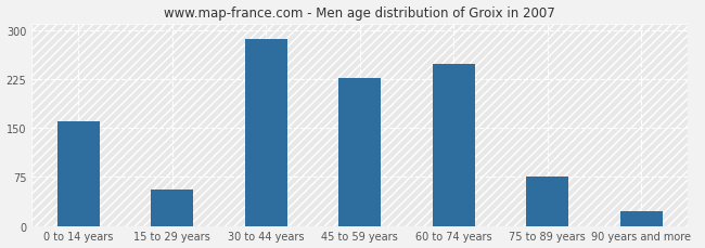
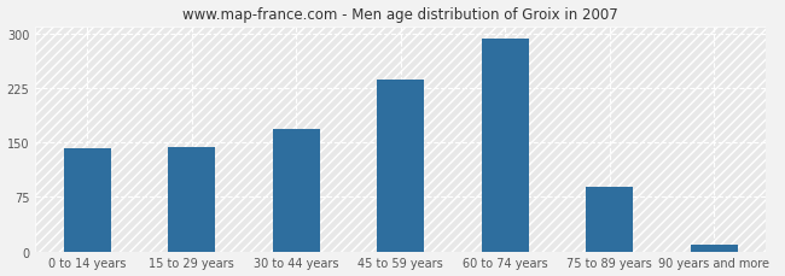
0 to 14 years: 160 -> 141
15 to 29 years: 56 -> 143
30 to 44 years: 286 -> 168
45 to 59 years: 226 -> 237
60 to 74 years: 248 -> 293
75 to 89 years: 76 -> 88
90 years and more: 22 -> 10
